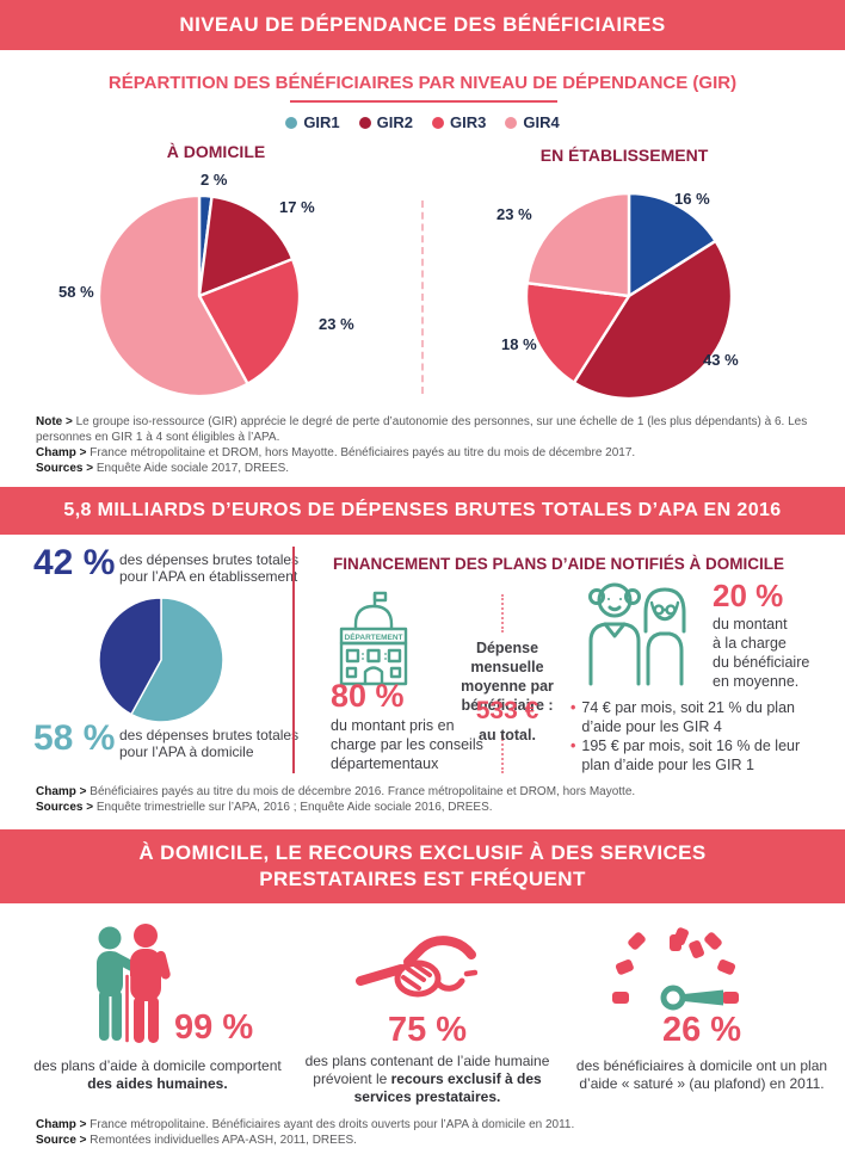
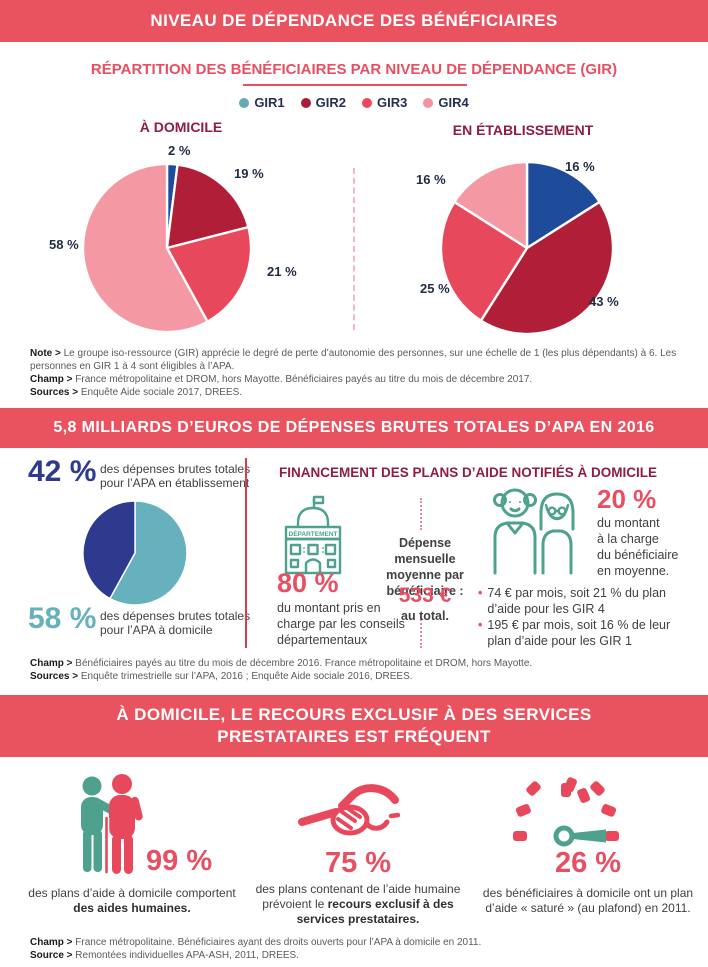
À DOMICILE/GIR2: 17 -> 19
À DOMICILE/GIR3: 23 -> 21
EN ÉTABLISSEMENT/GIR3: 18 -> 25
EN ÉTABLISSEMENT/GIR4: 23 -> 16
